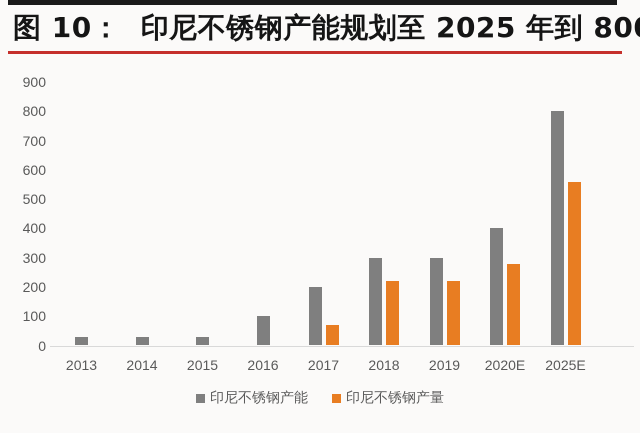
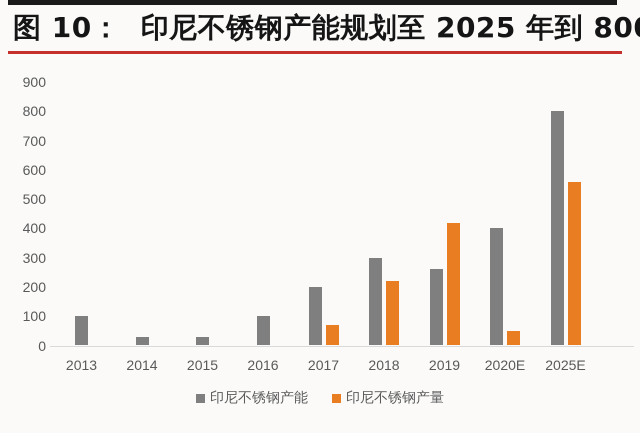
印尼不锈钢产能/2013: 30 -> 100
印尼不锈钢产能/2019: 300 -> 260
印尼不锈钢产量/2019: 220 -> 420
印尼不锈钢产量/2020E: 280 -> 50
